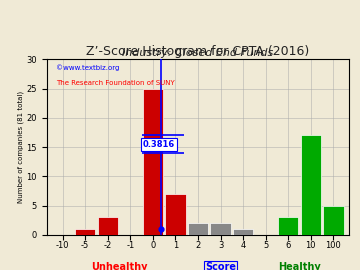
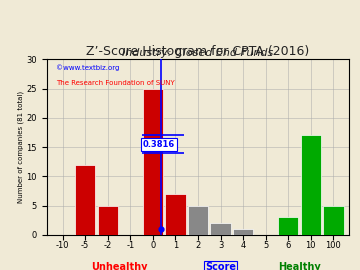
-5: 1 -> 12
-2: 3 -> 5
2: 2 -> 5
